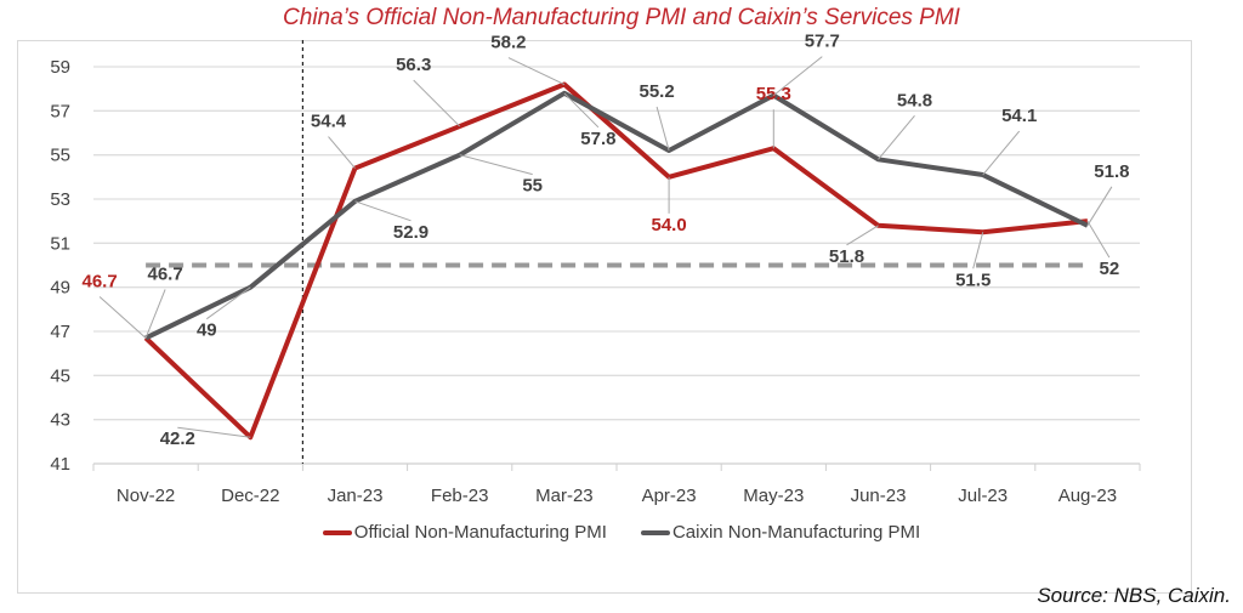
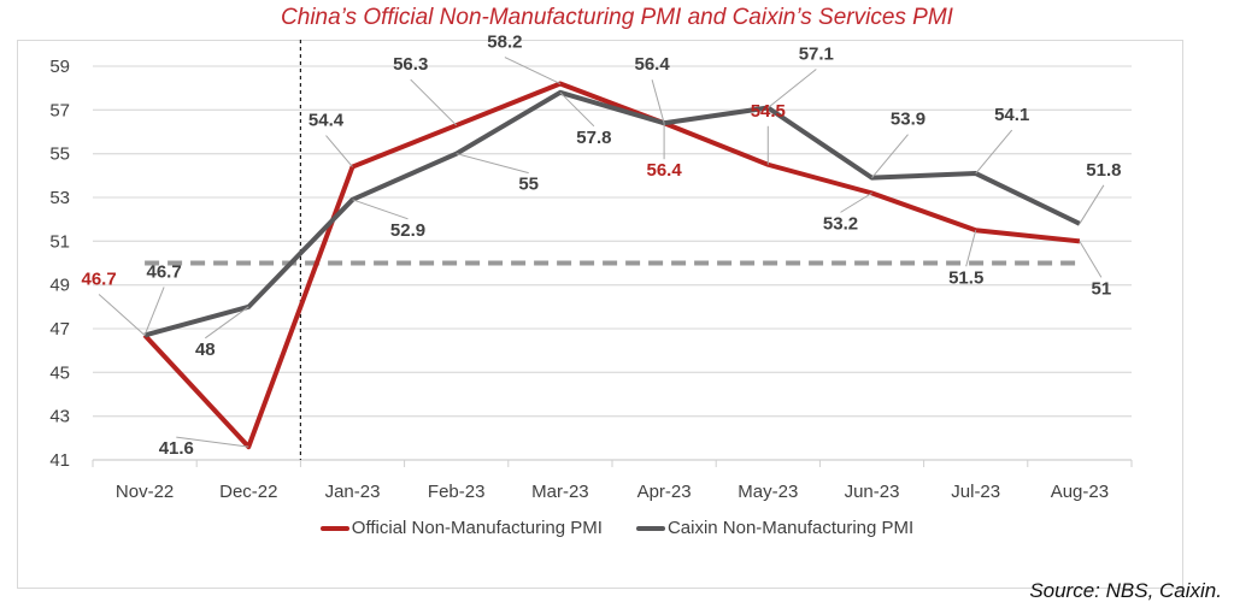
Official Non-Manufacturing PMI/Dec-22: 42.2 -> 41.6
Caixin Non-Manufacturing PMI/Dec-22: 49 -> 48
Official Non-Manufacturing PMI/Apr-23: 54.0 -> 56.4
Caixin Non-Manufacturing PMI/Apr-23: 55.2 -> 56.4
Official Non-Manufacturing PMI/May-23: 55.3 -> 54.5
Caixin Non-Manufacturing PMI/May-23: 57.7 -> 57.1
Official Non-Manufacturing PMI/Jun-23: 51.8 -> 53.2
Caixin Non-Manufacturing PMI/Jun-23: 54.8 -> 53.9
Official Non-Manufacturing PMI/Aug-23: 52 -> 51
